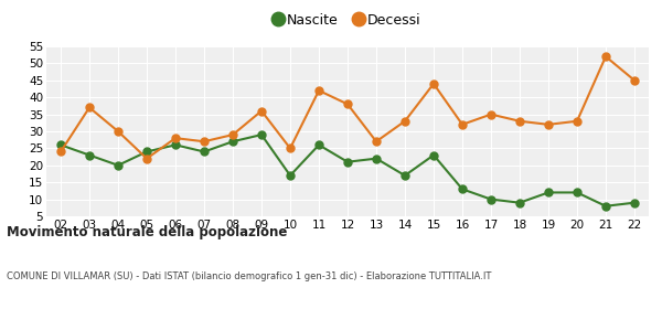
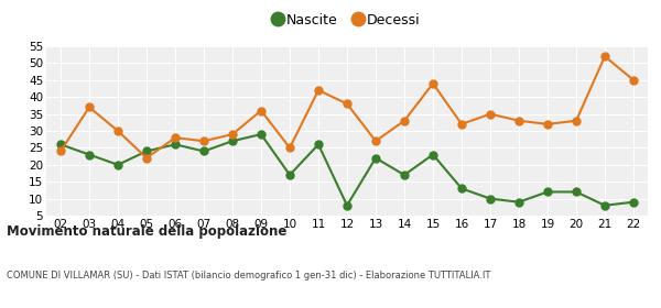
Nascite/12: 21 -> 8
